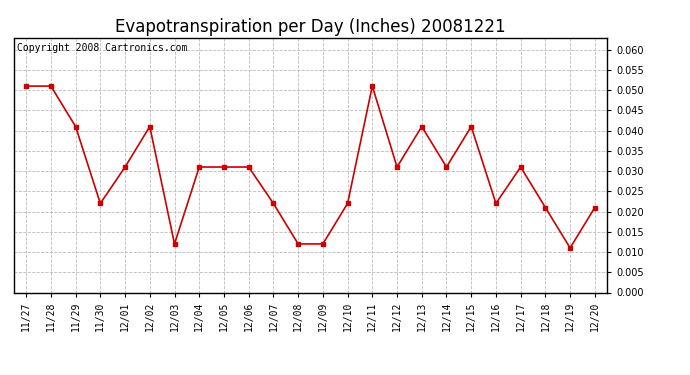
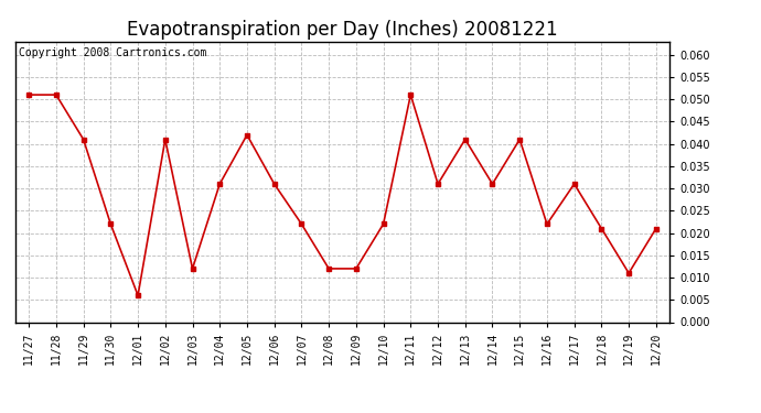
12/01: 0.031 -> 0.006
12/05: 0.031 -> 0.042
